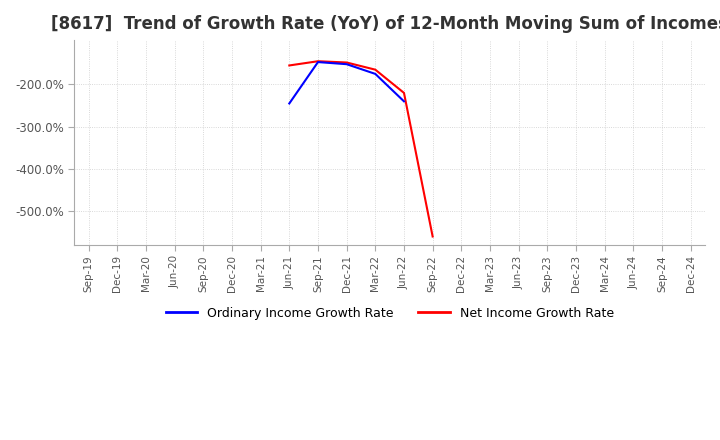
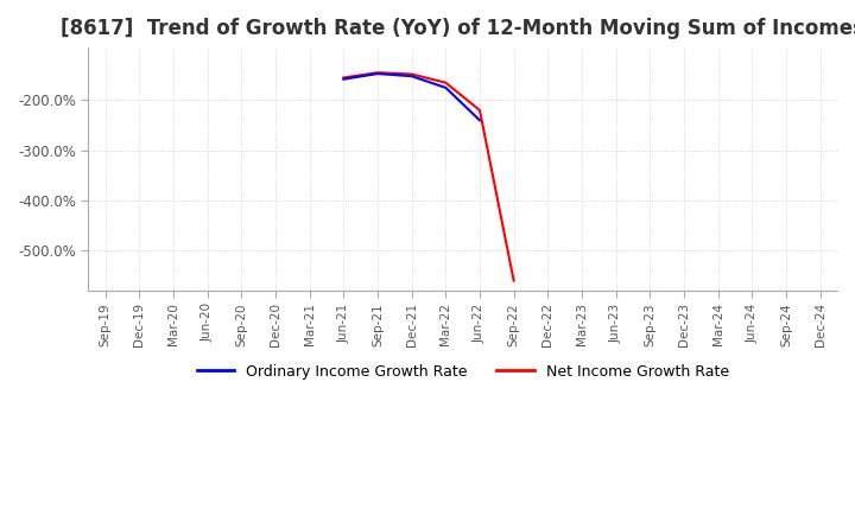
Ordinary Income Growth Rate/Jun-21: -245% -> -158%
